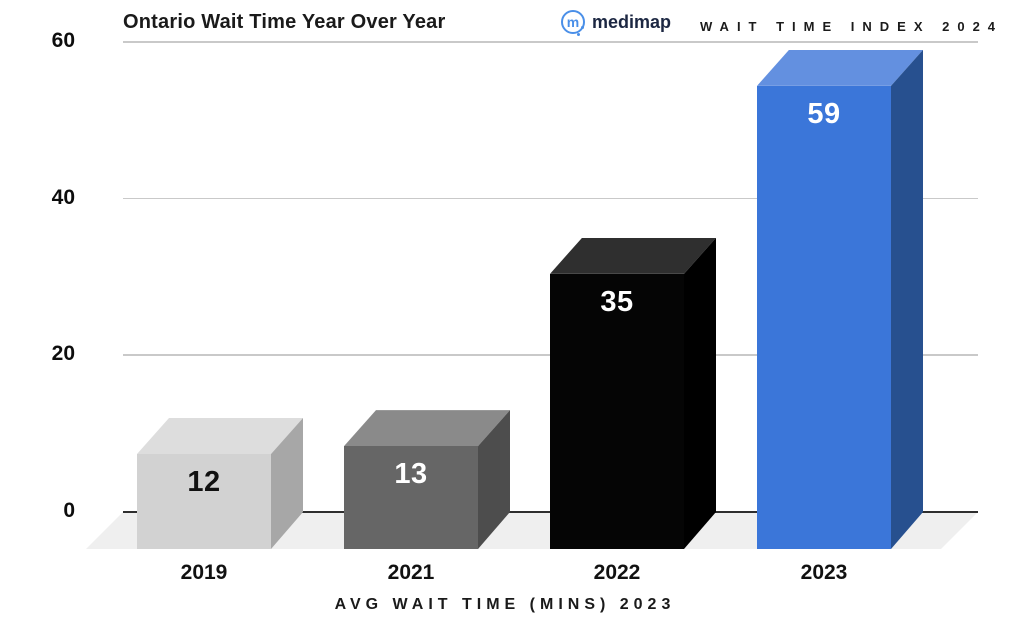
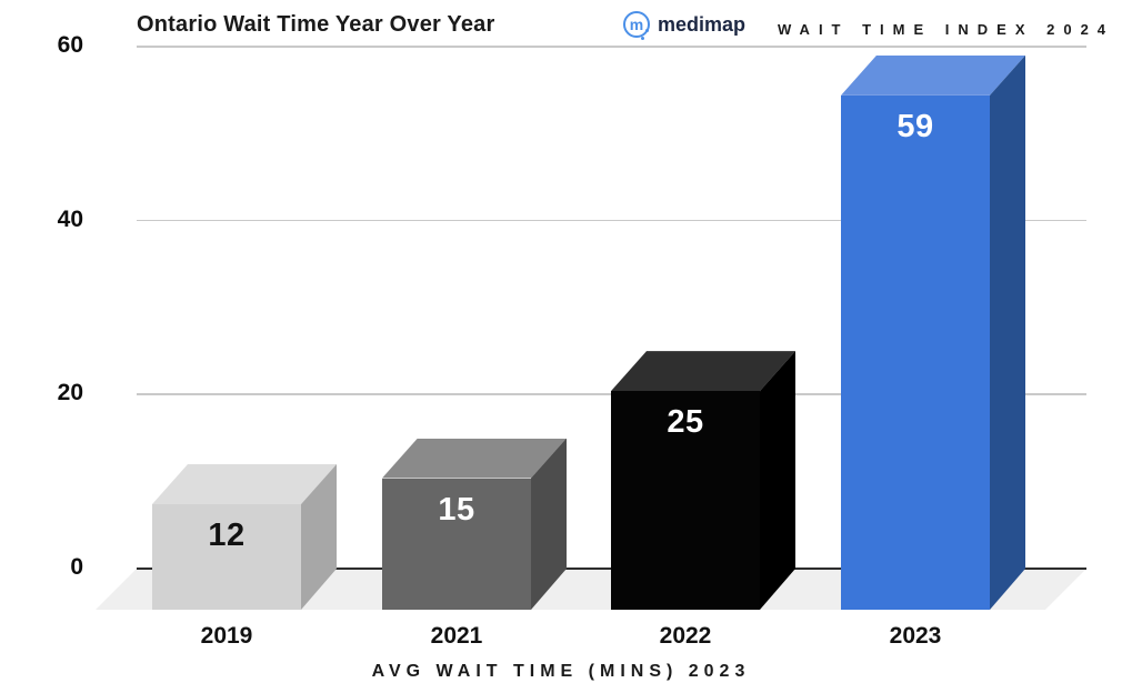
2021: 13 -> 15
2022: 35 -> 25
